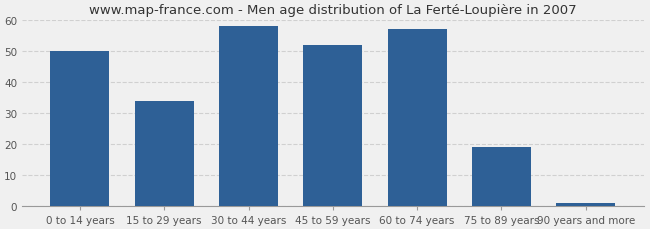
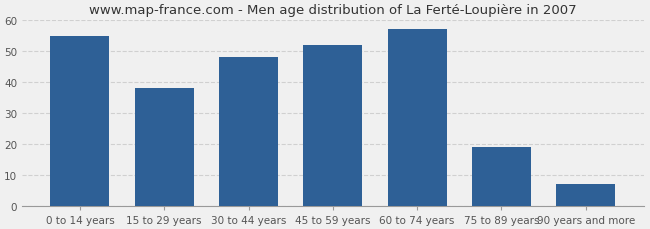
0 to 14 years: 50 -> 55
15 to 29 years: 34 -> 38
30 to 44 years: 58 -> 48
90 years and more: 1 -> 7
